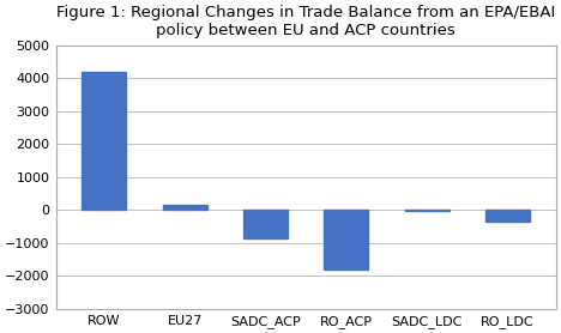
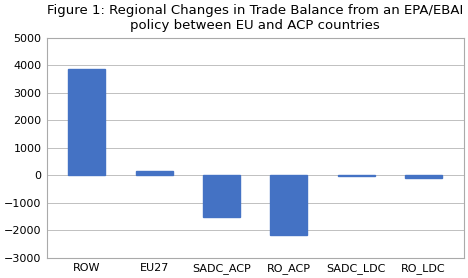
ROW: 4200 -> 3850
SADC_ACP: -850 -> -1500
RO_ACP: -1800 -> -2150
RO_LDC: -350 -> -100
